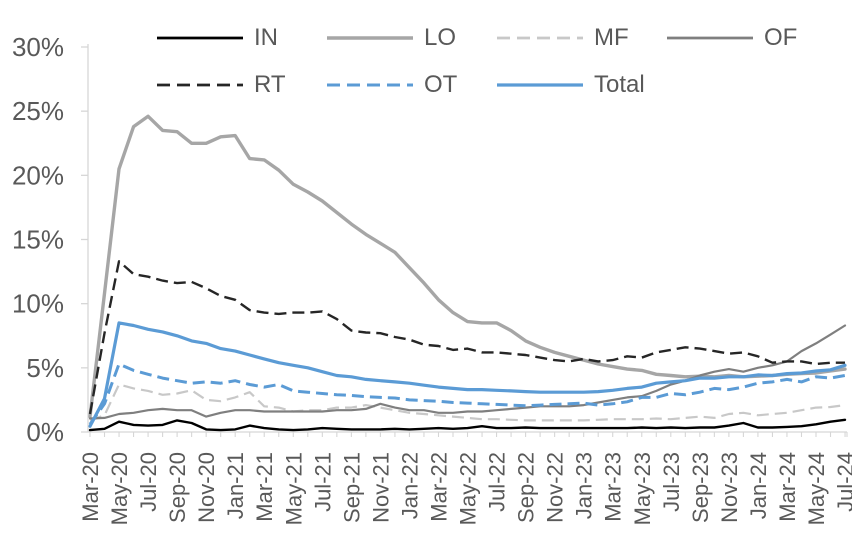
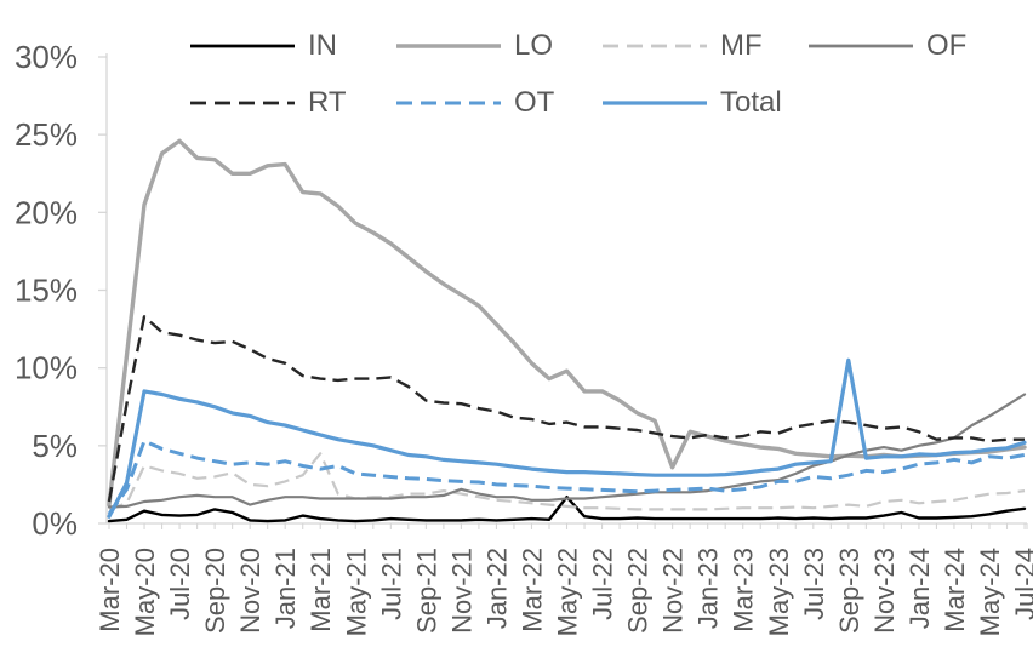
MF/Mar-21: 2.0% -> 4.5%
IN/May-22: 0.3% -> 1.7%
LO/May-22: 8.6% -> 9.8%
LO/Nov-22: 6.2% -> 3.6%
Total/Sep-23: 4.2% -> 10.5%
